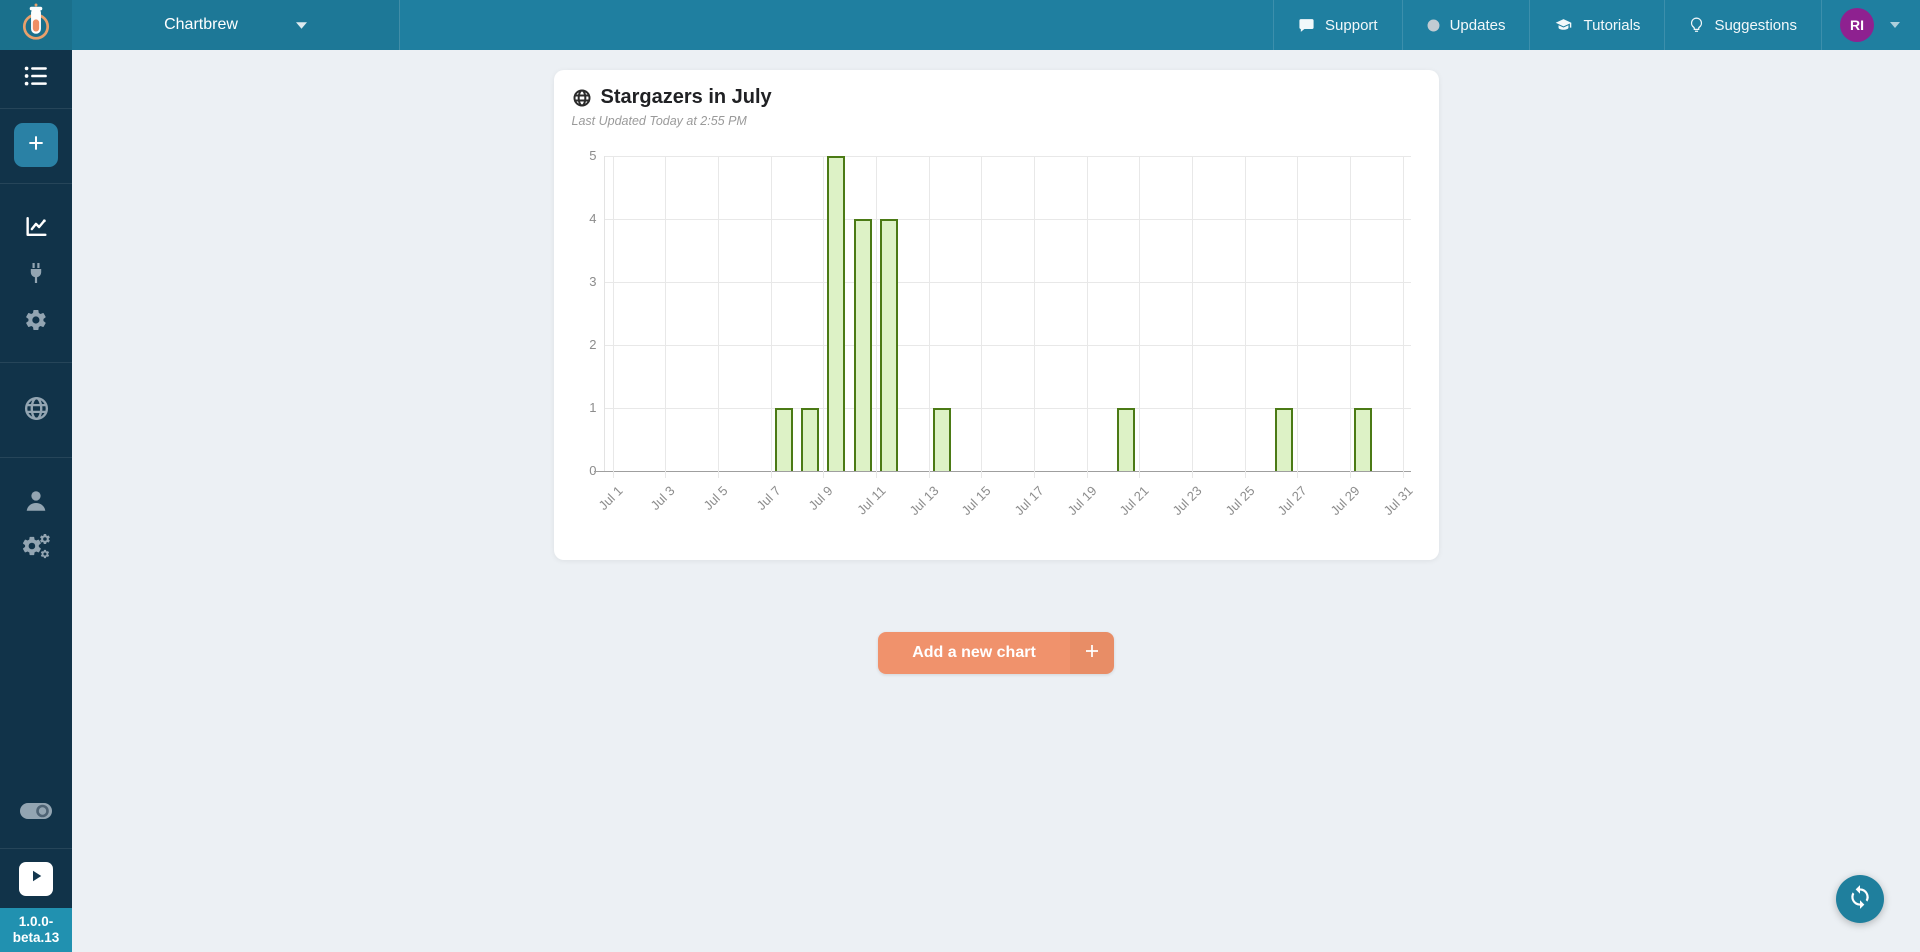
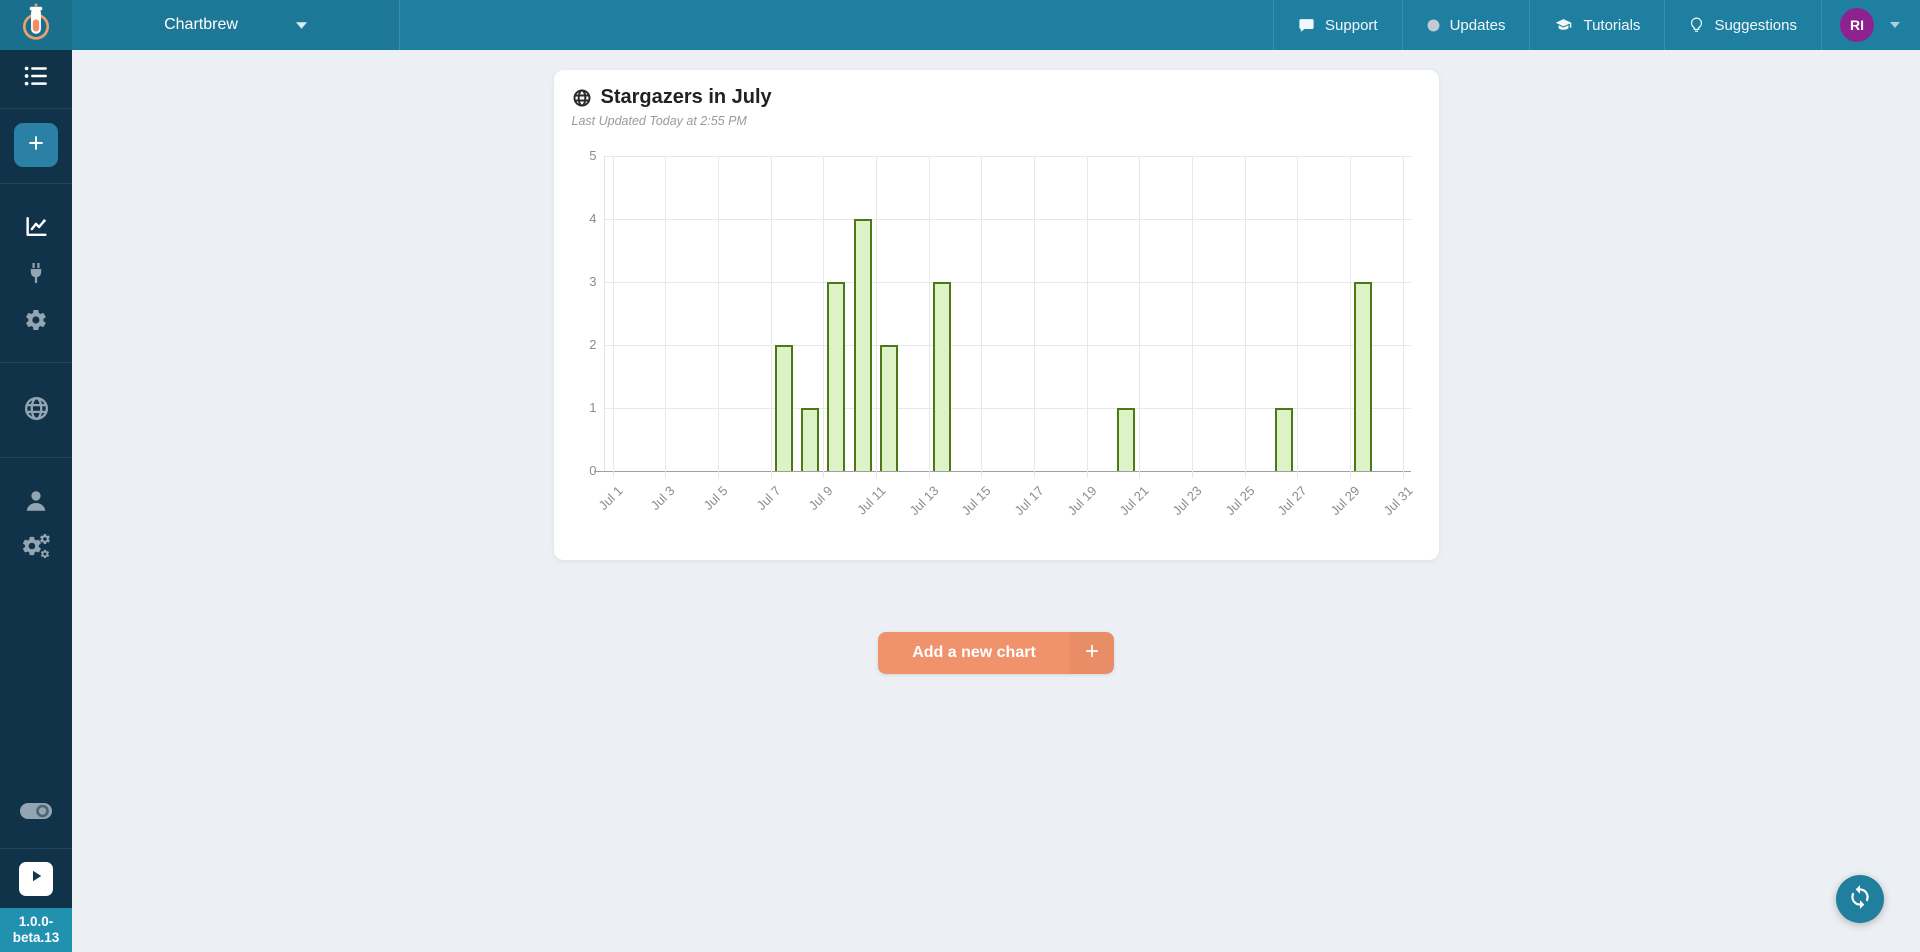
Jul 7: 1 -> 2
Jul 9: 5 -> 3
Jul 11: 4 -> 2
Jul 13: 1 -> 3
Jul 29: 1 -> 3
